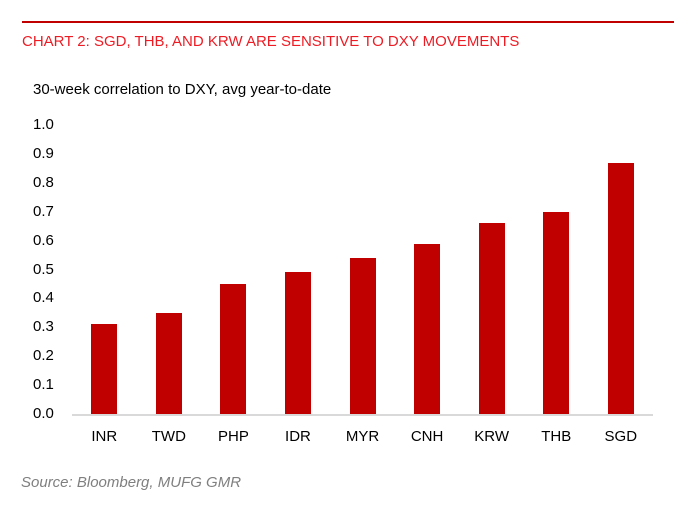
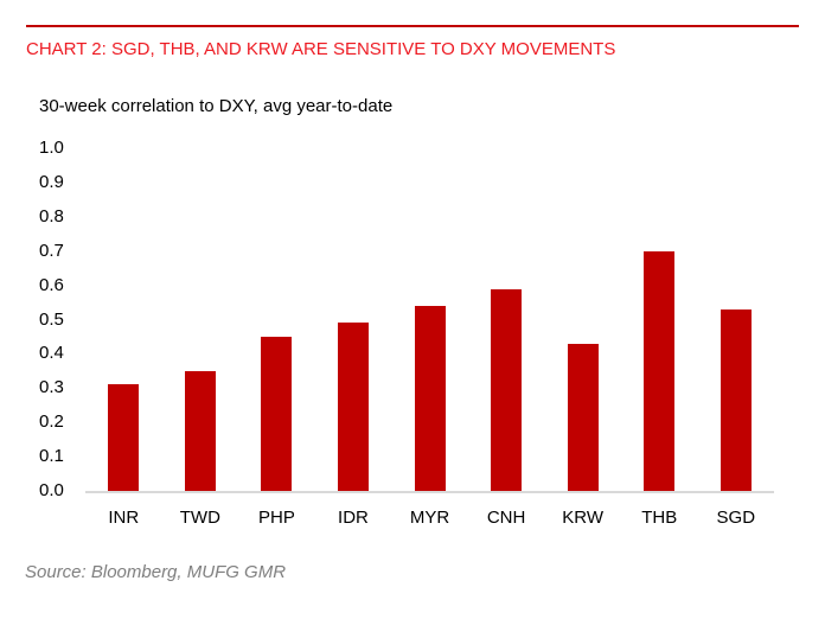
KRW: 0.66 -> 0.43
SGD: 0.87 -> 0.53
